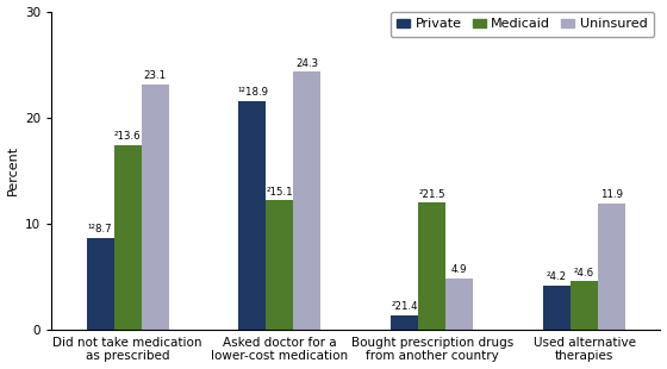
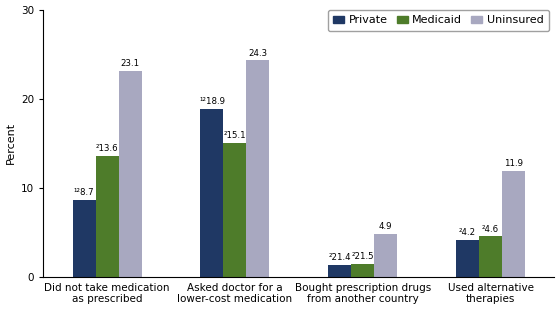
Medicaid/Did not take medication as prescribed: 17.4 -> 13.6
Private/Asked doctor for a lower-cost medication: 21.6 -> 18.9
Medicaid/Asked doctor for a lower-cost medication: 12.2 -> 15.1
Medicaid/Bought prescription drugs from another country: 12.0 -> 1.5
